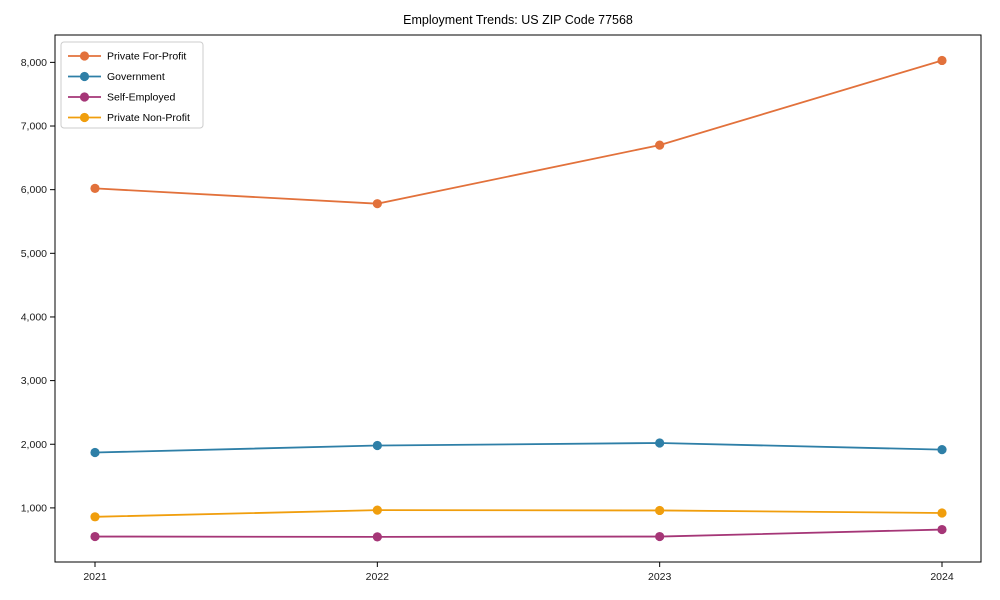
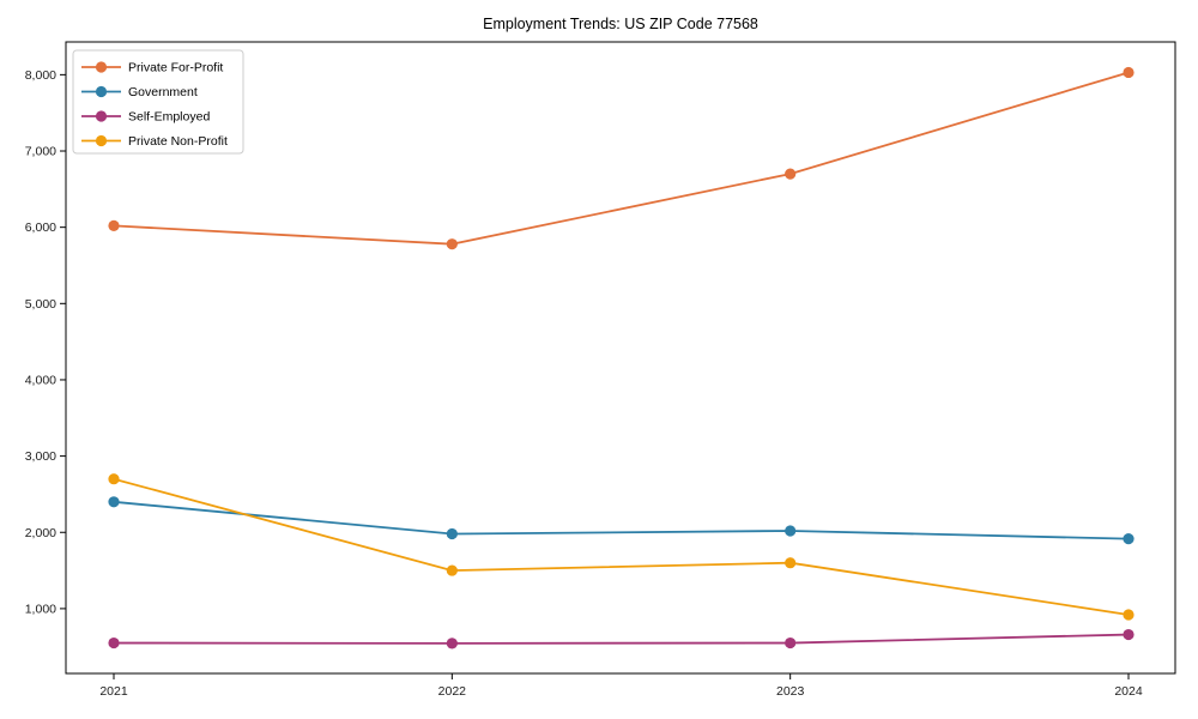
Government/2021: 1900 -> 2400
Private Non-Profit/2021: 900 -> 2700
Private Non-Profit/2022: 1000 -> 1500
Private Non-Profit/2023: 1000 -> 1600
